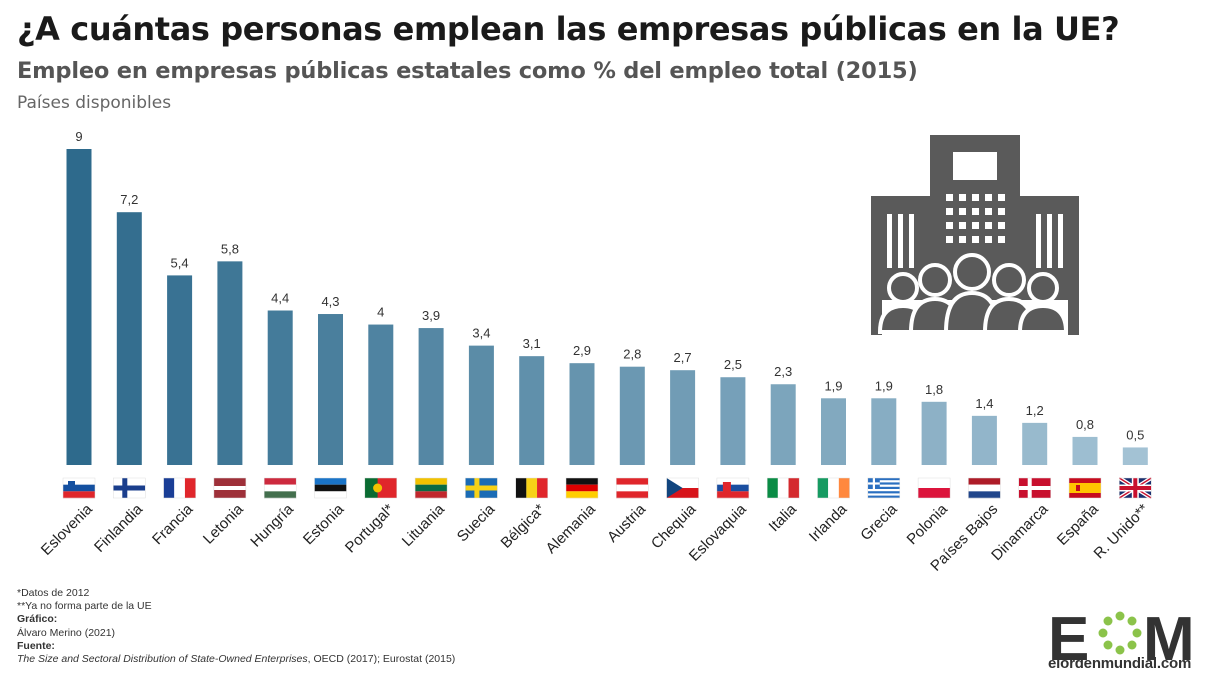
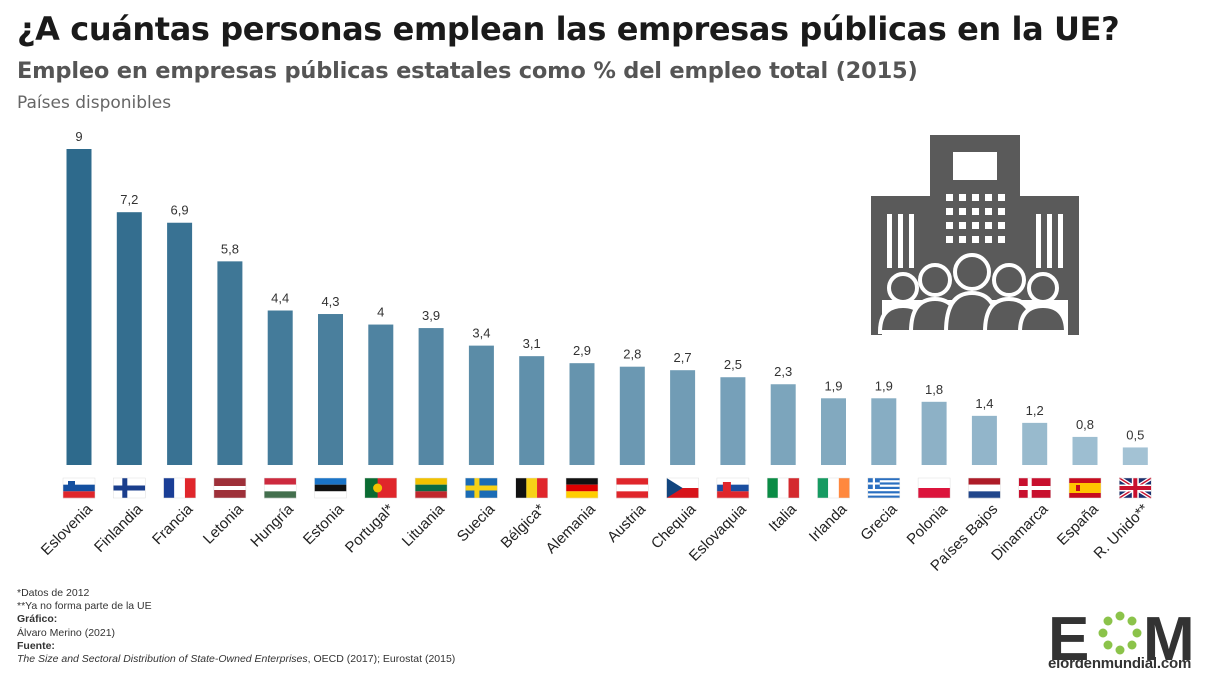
Francia: 5,4 -> 6,9
